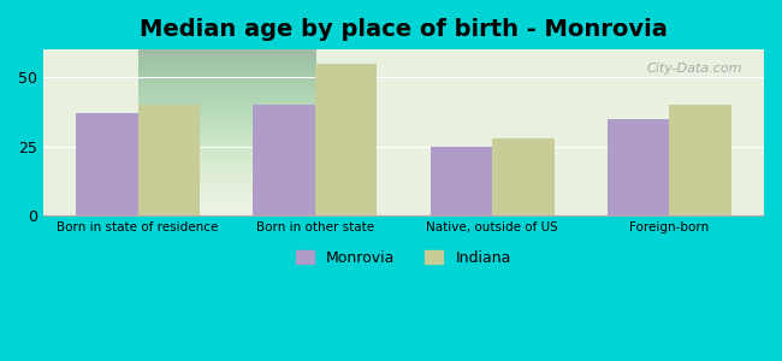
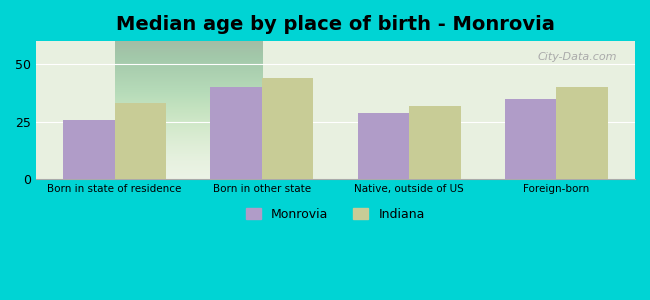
Monrovia/Born in state of residence: 37 -> 26
Indiana/Born in state of residence: 40 -> 33
Indiana/Born in other state: 55 -> 44
Monrovia/Native, outside of US: 25 -> 29
Indiana/Native, outside of US: 28 -> 32
